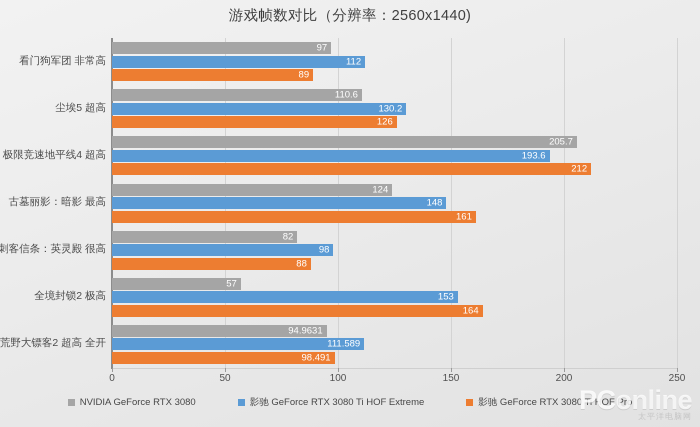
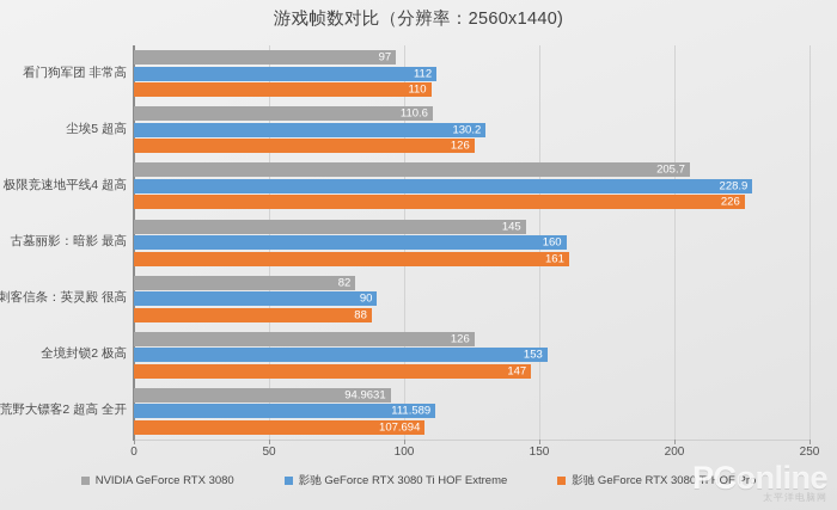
影驰 GeForce RTX 3080 Ti HOF Pro/看门狗军团 非常高: 89 -> 110
影驰 GeForce RTX 3080 Ti HOF Extreme/极限竞速地平线4 超高: 193.6 -> 228.9
影驰 GeForce RTX 3080 Ti HOF Pro/极限竞速地平线4 超高: 212 -> 226
NVIDIA GeForce RTX 3080/古墓丽影：暗影 最高: 124 -> 145
影驰 GeForce RTX 3080 Ti HOF Extreme/古墓丽影：暗影 最高: 148 -> 160
影驰 GeForce RTX 3080 Ti HOF Extreme/刺客信条：英灵殿 很高: 98 -> 90
NVIDIA GeForce RTX 3080/全境封锁2 极高: 57 -> 126
影驰 GeForce RTX 3080 Ti HOF Pro/全境封锁2 极高: 164 -> 147
影驰 GeForce RTX 3080 Ti HOF Pro/荒野大镖客2 超高 全开: 98.491 -> 107.694
